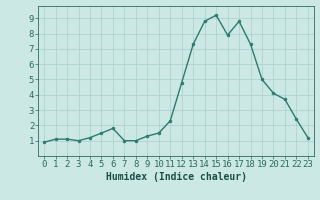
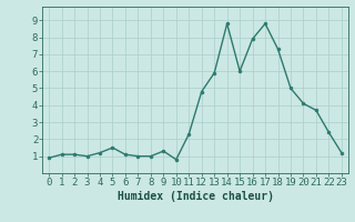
6: 1.8 -> 1.1
10: 1.5 -> 0.8
13: 7.3 -> 5.9
15: 9.2 -> 6.0
